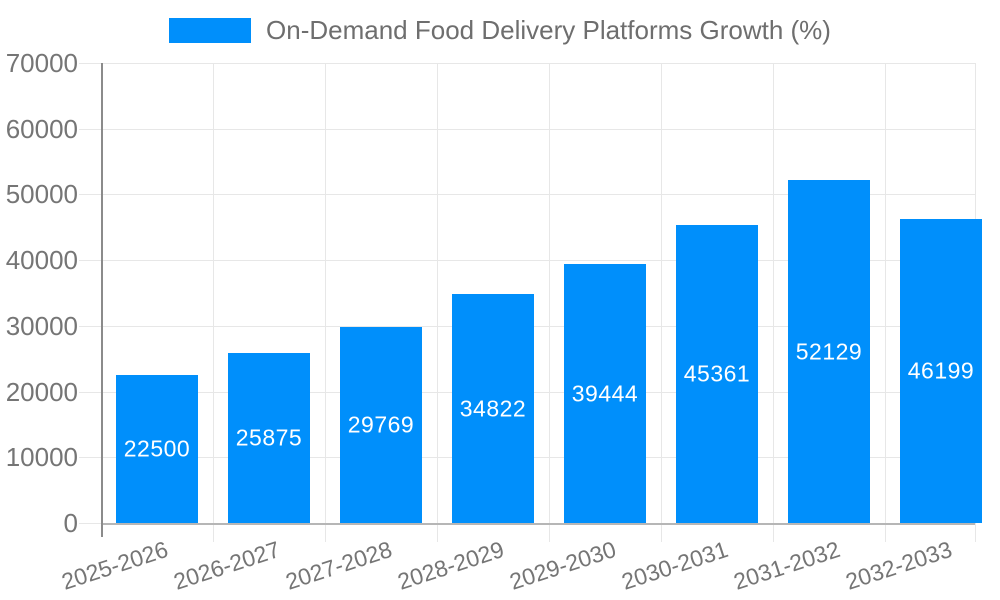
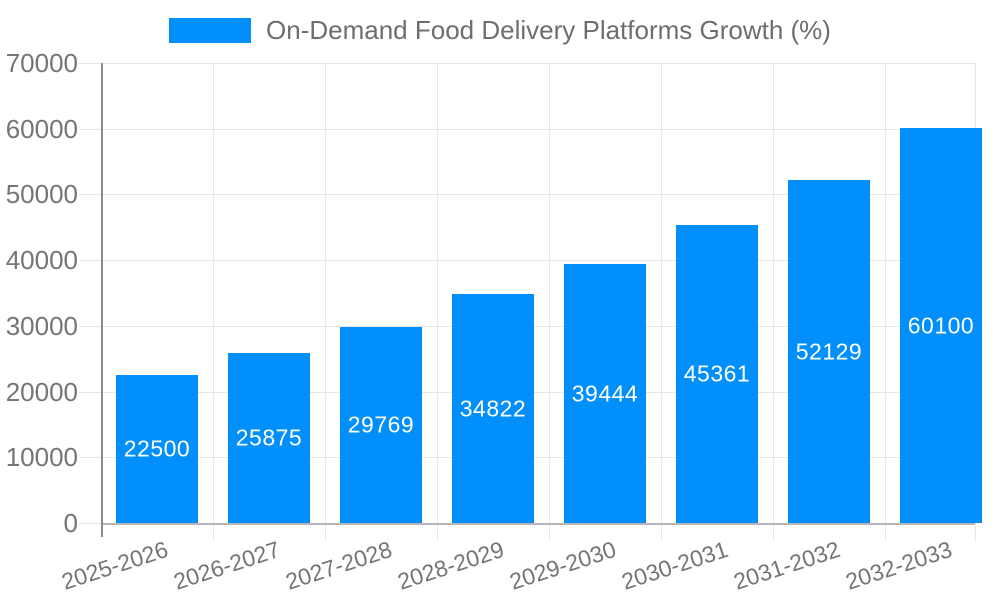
2032-2033: 46199 -> 60100
